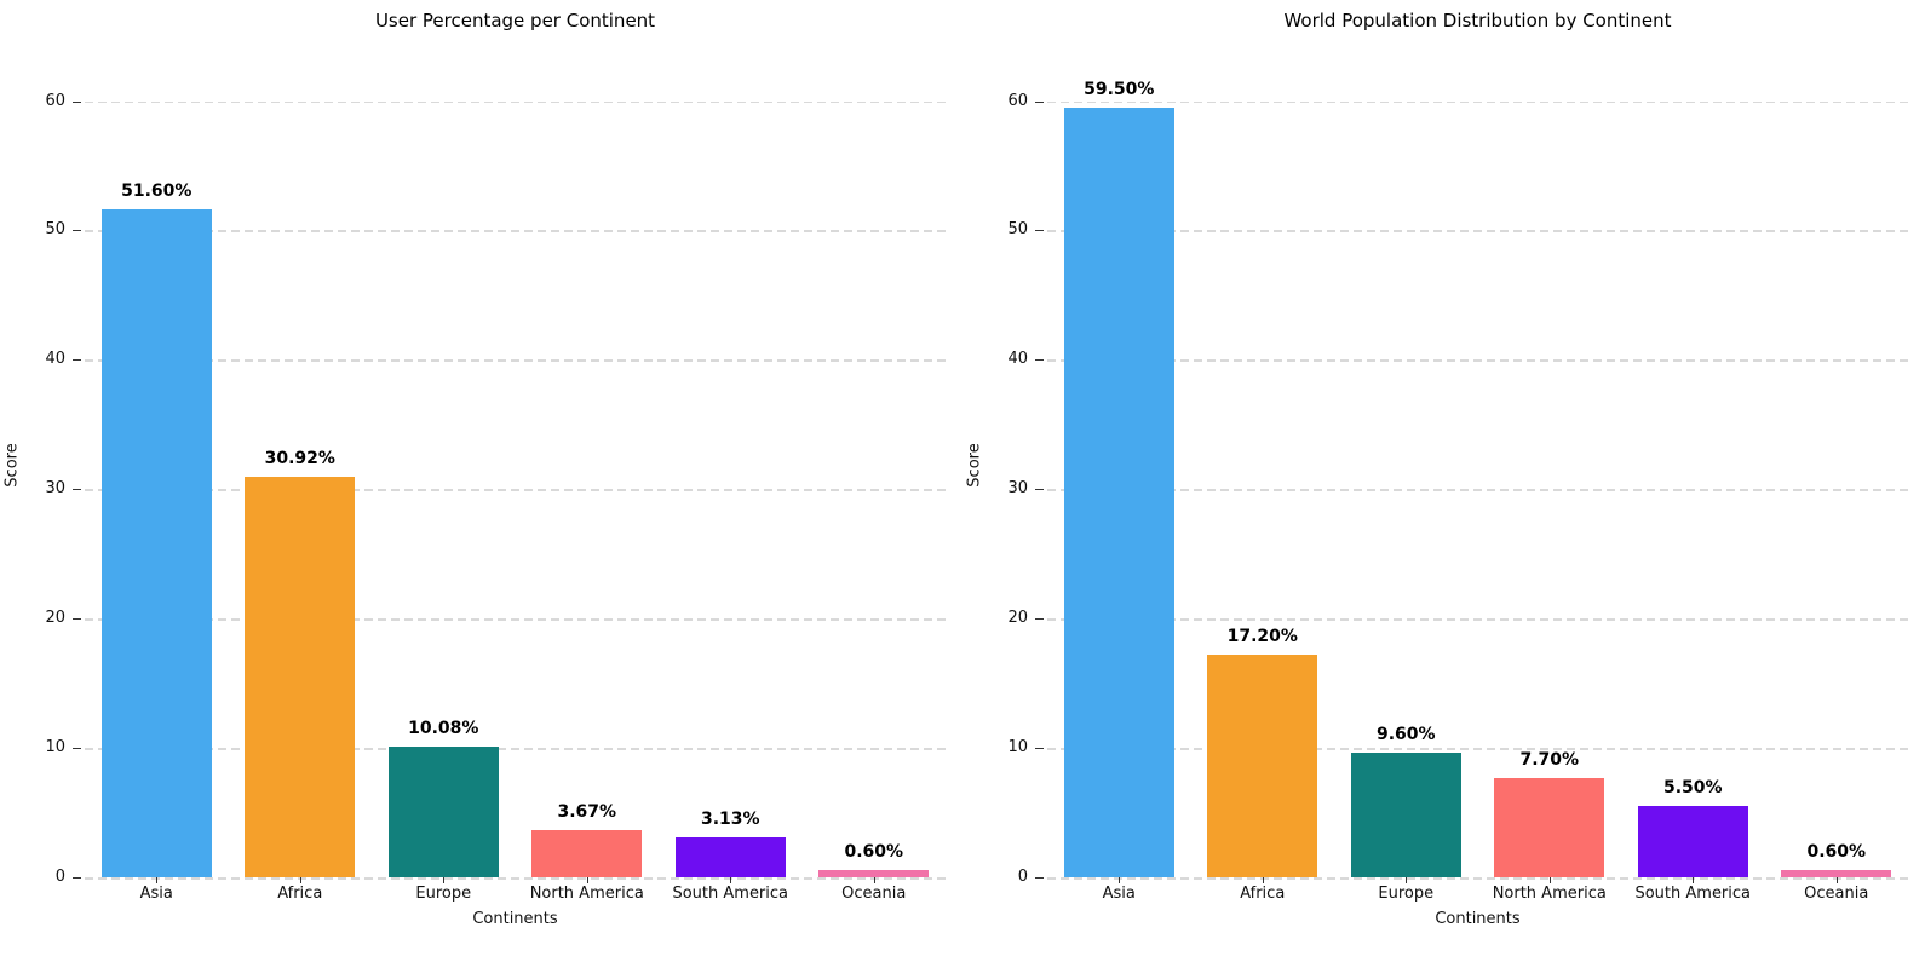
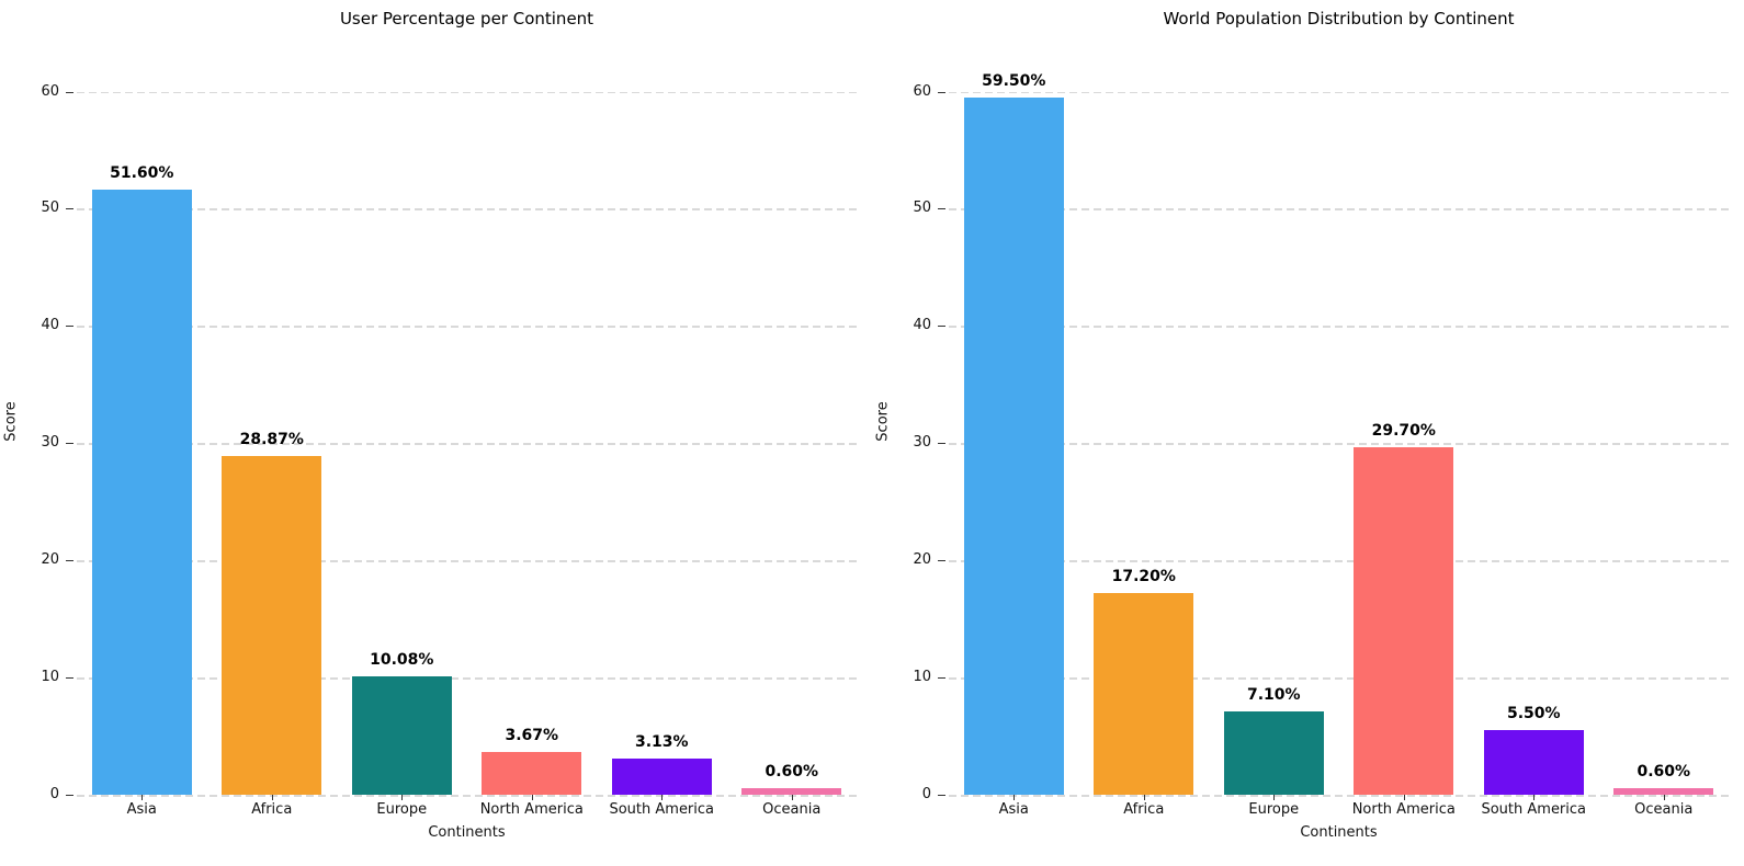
User Percentage per Continent/Africa: 30.92% -> 28.87%
World Population Distribution by Continent/Europe: 9.60% -> 7.10%
World Population Distribution by Continent/North America: 7.70% -> 29.70%
